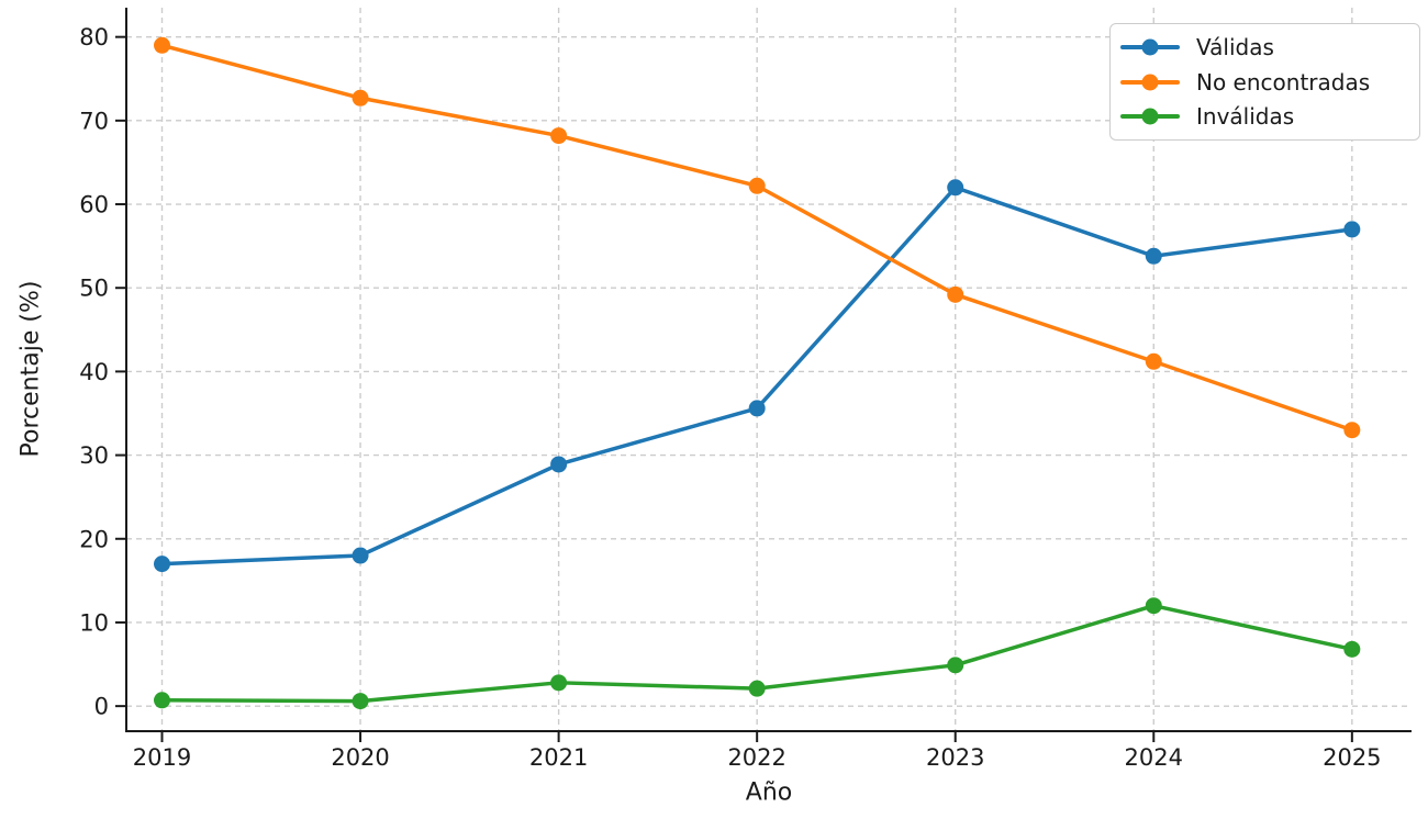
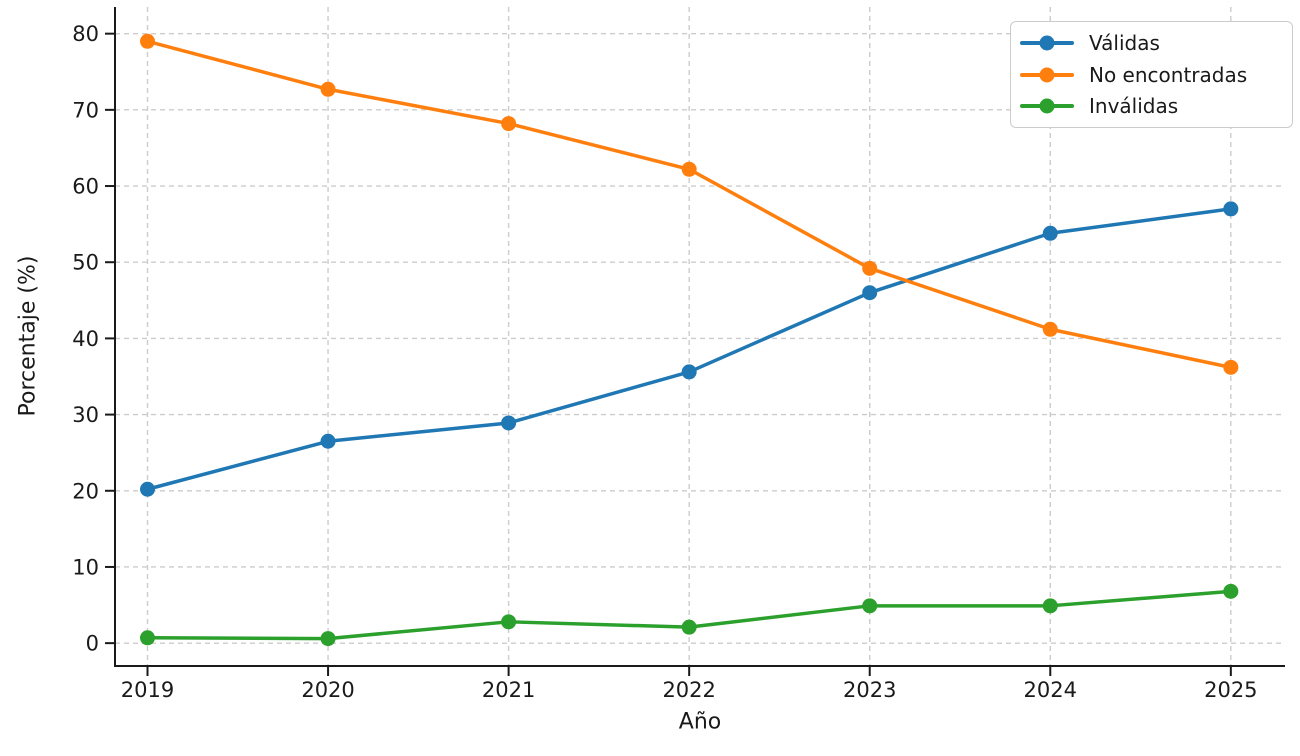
Válidas/2019: 17 -> 20
Válidas/2020: 18 -> 26
Válidas/2023: 62 -> 46
Inválidas/2024: 12 -> 5
No encontradas/2025: 33 -> 36
